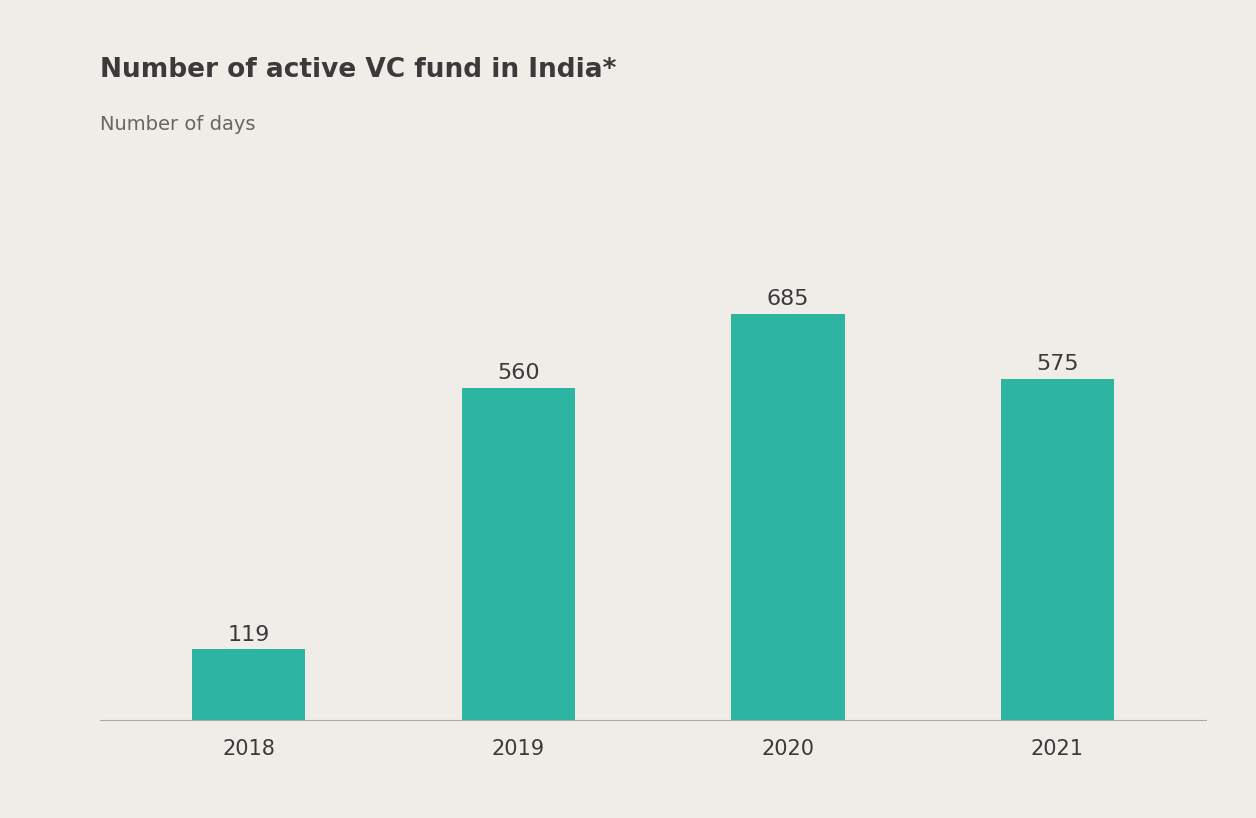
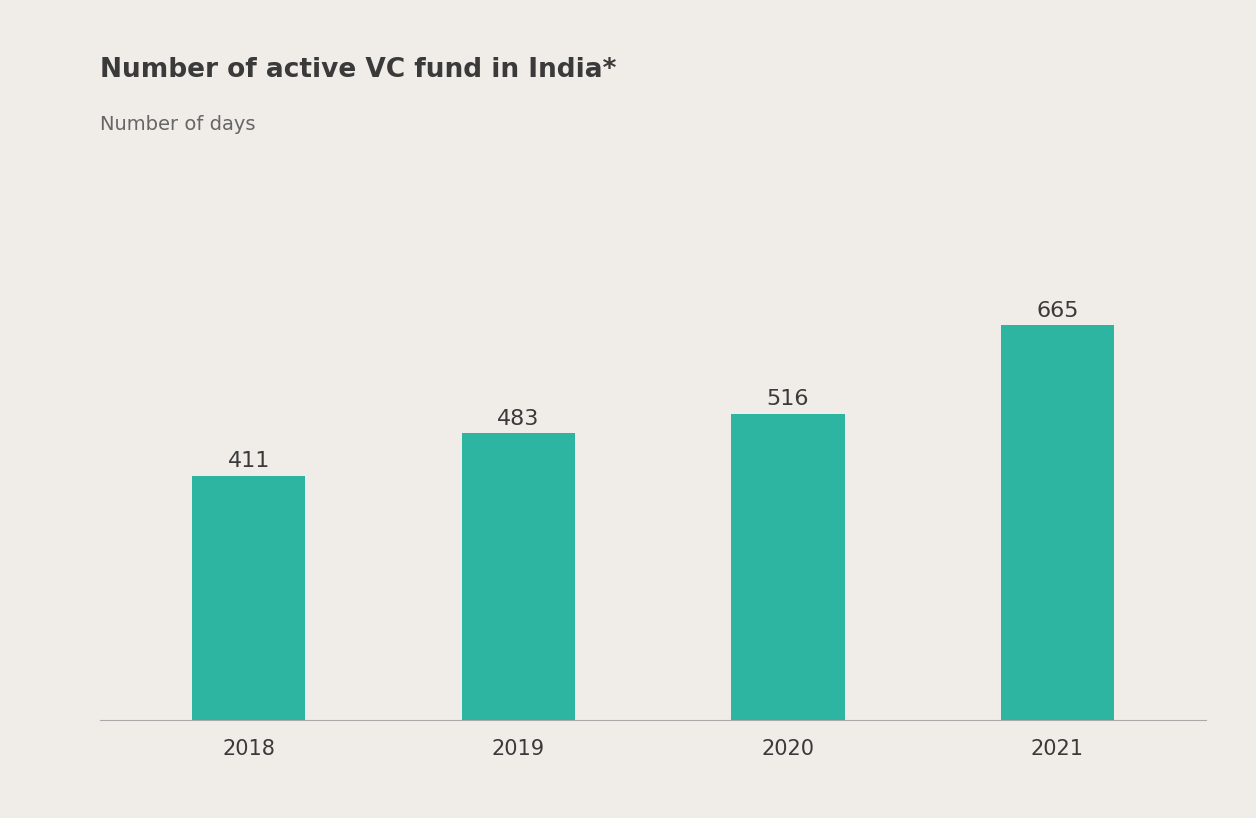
2018: 119 -> 411
2019: 560 -> 483
2020: 685 -> 516
2021: 575 -> 665
